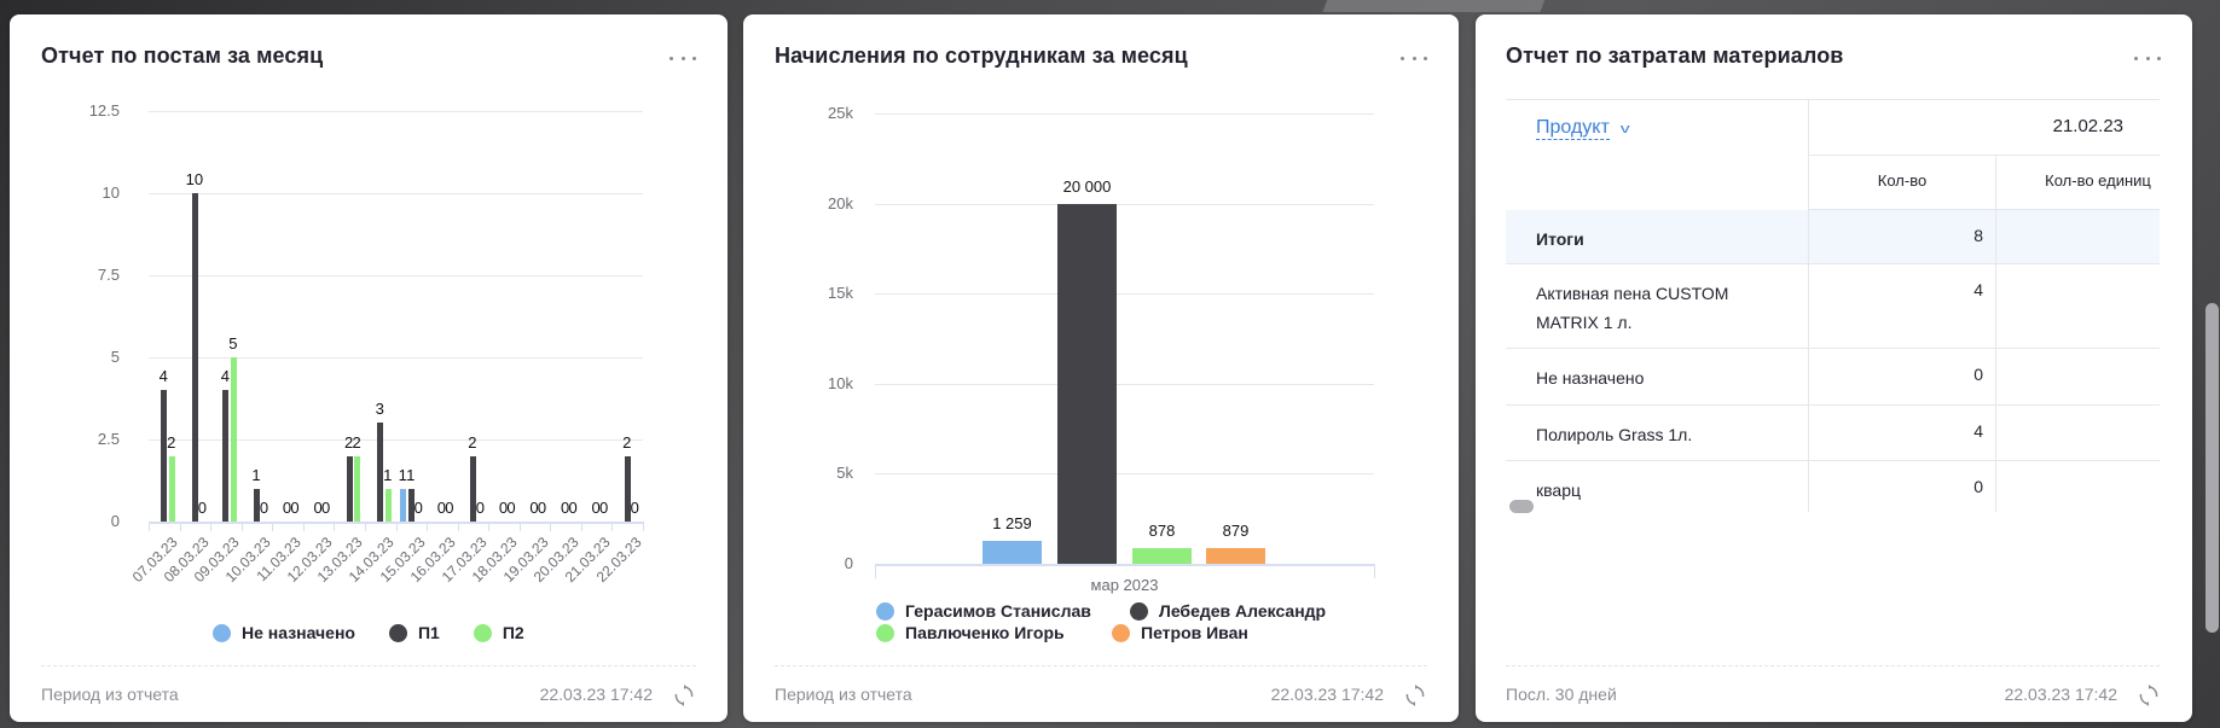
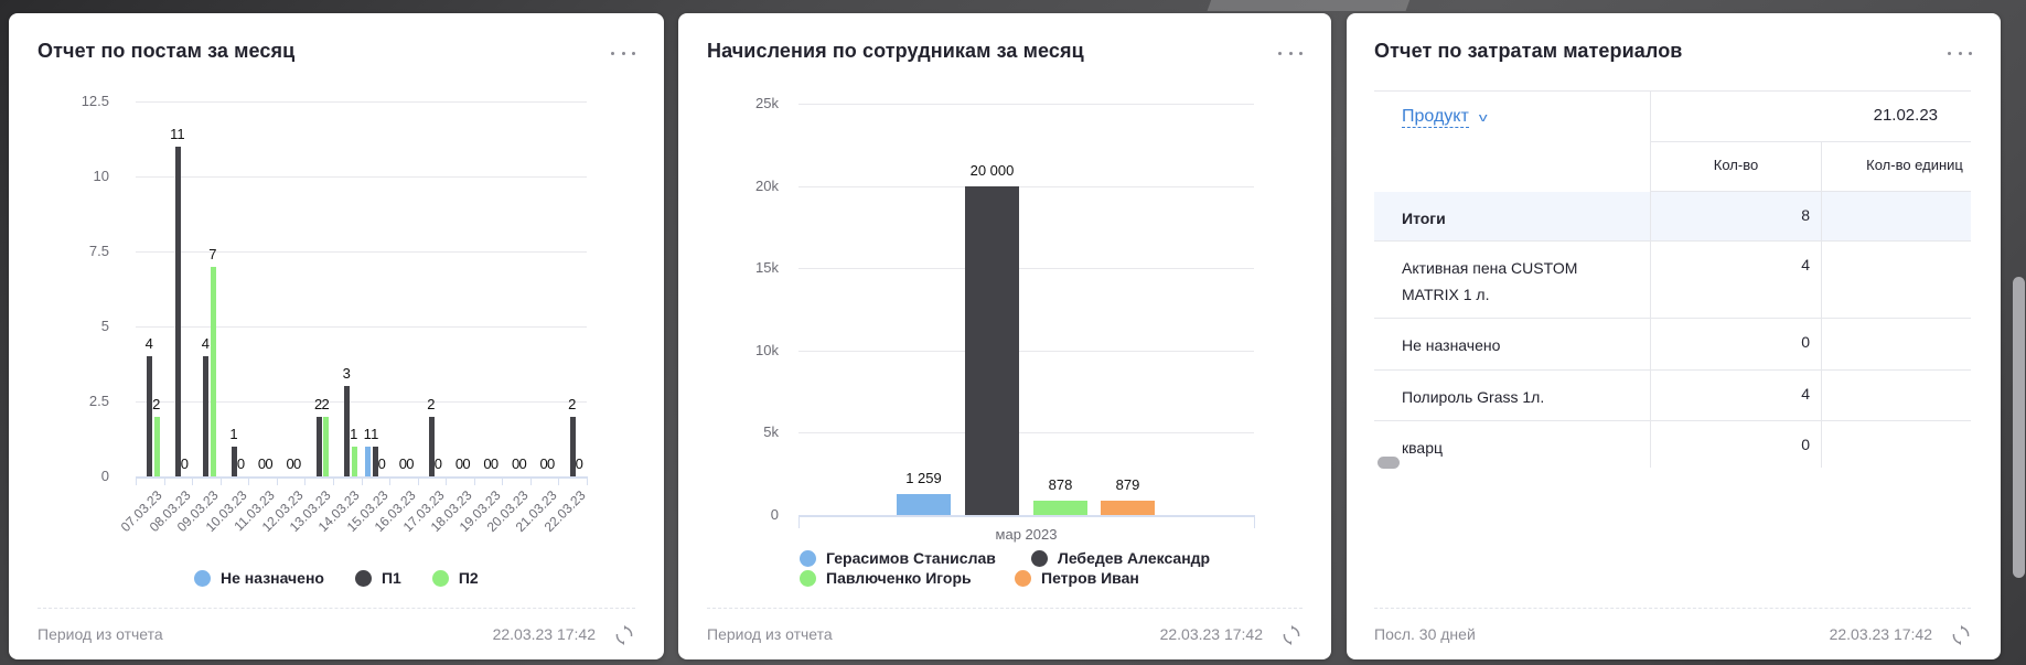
Отчет по постам за месяц/П1/08.03.23: 10 -> 11
Отчет по постам за месяц/П2/09.03.23: 5 -> 7
